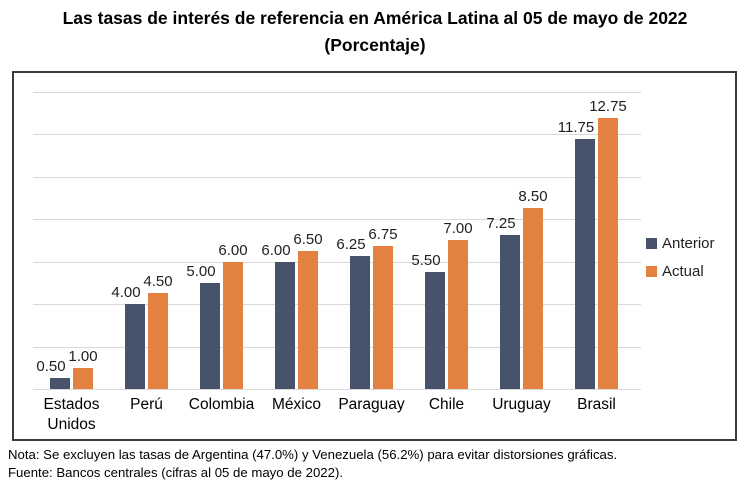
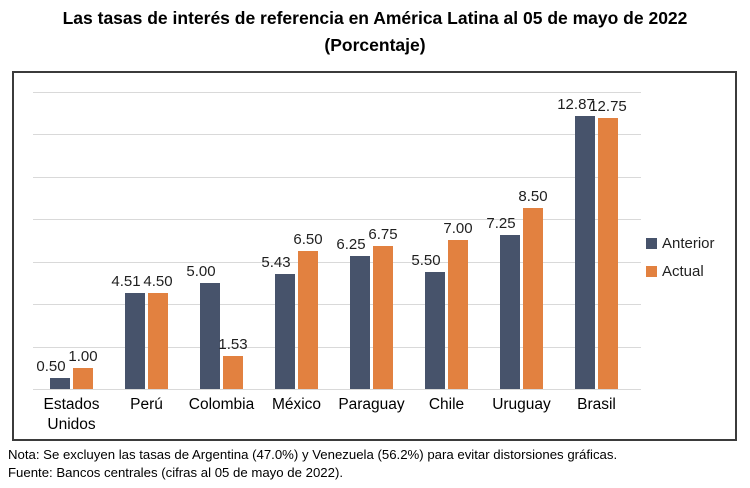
Anterior/Perú: 4.00 -> 4.51
Actual/Colombia: 6.00 -> 1.53
Anterior/México: 6.00 -> 5.43
Anterior/Brasil: 11.75 -> 12.87
